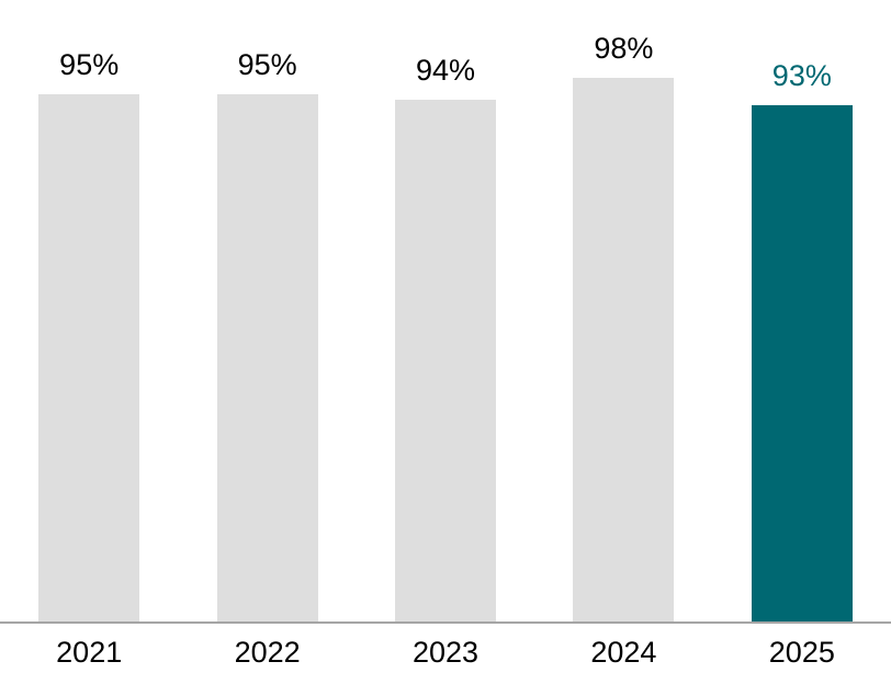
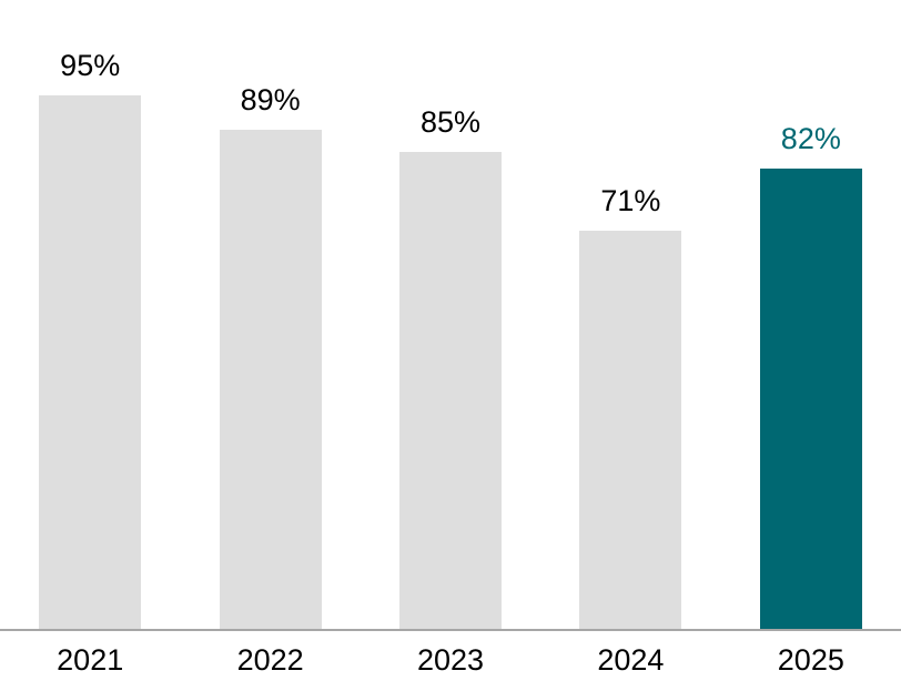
2022: 95% -> 89%
2023: 94% -> 85%
2024: 98% -> 71%
2025: 93% -> 82%
